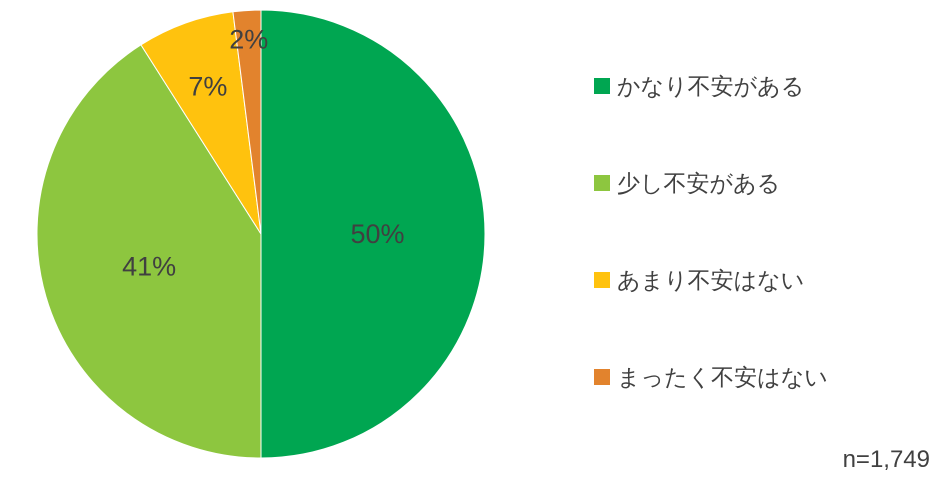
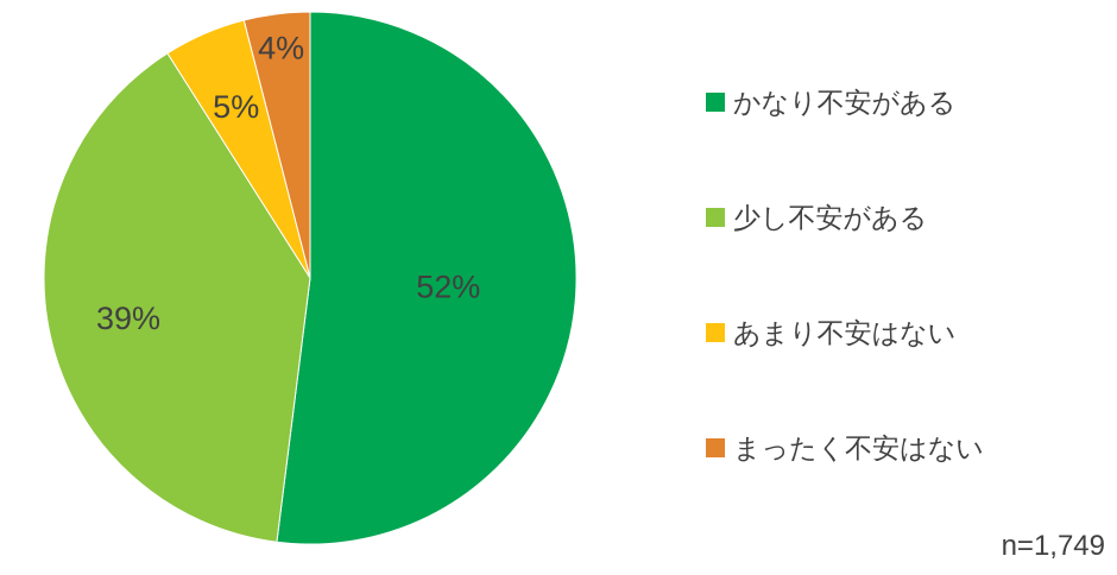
かなり不安がある: 50% -> 52%
少し不安がある: 41% -> 39%
あまり不安はない: 7% -> 5%
まったく不安はない: 2% -> 4%
